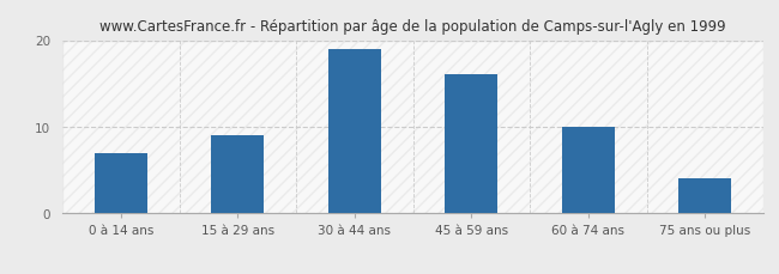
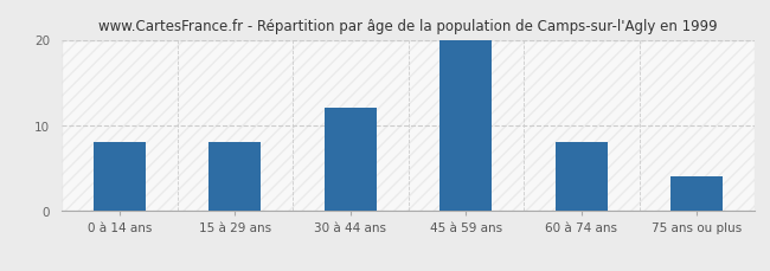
0 à 14 ans: 7 -> 8
15 à 29 ans: 9 -> 8
30 à 44 ans: 19 -> 12
45 à 59 ans: 16 -> 20
60 à 74 ans: 10 -> 8
